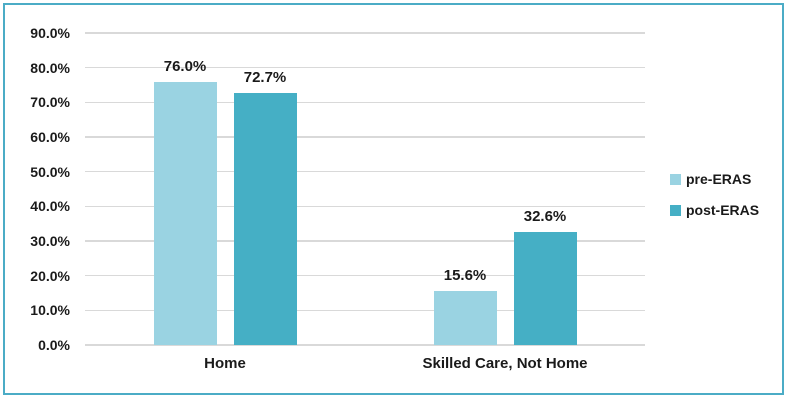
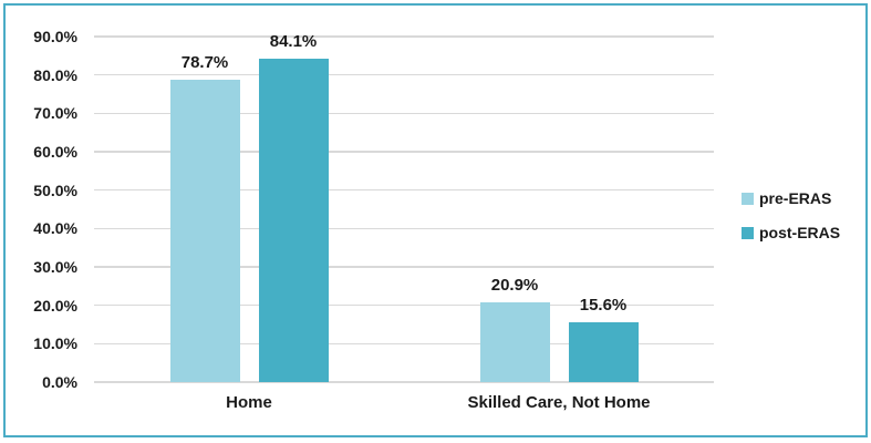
pre-ERAS/Home: 76.0% -> 78.7%
post-ERAS/Home: 72.7% -> 84.1%
pre-ERAS/Skilled Care, Not Home: 15.6% -> 20.9%
post-ERAS/Skilled Care, Not Home: 32.6% -> 15.6%
